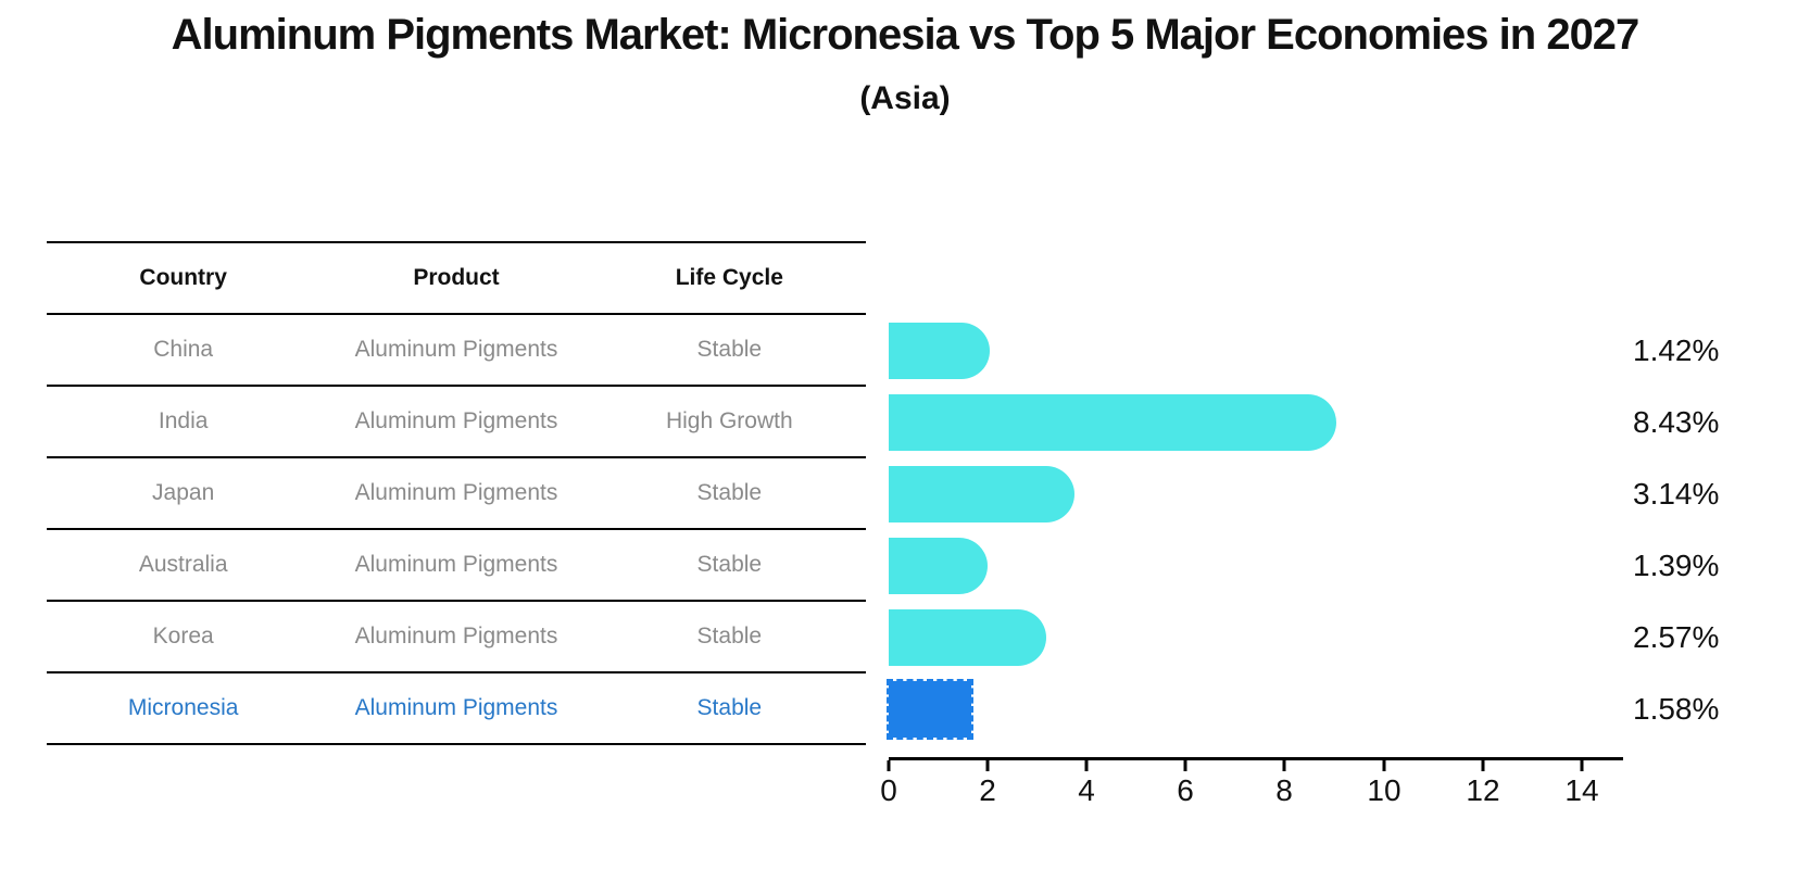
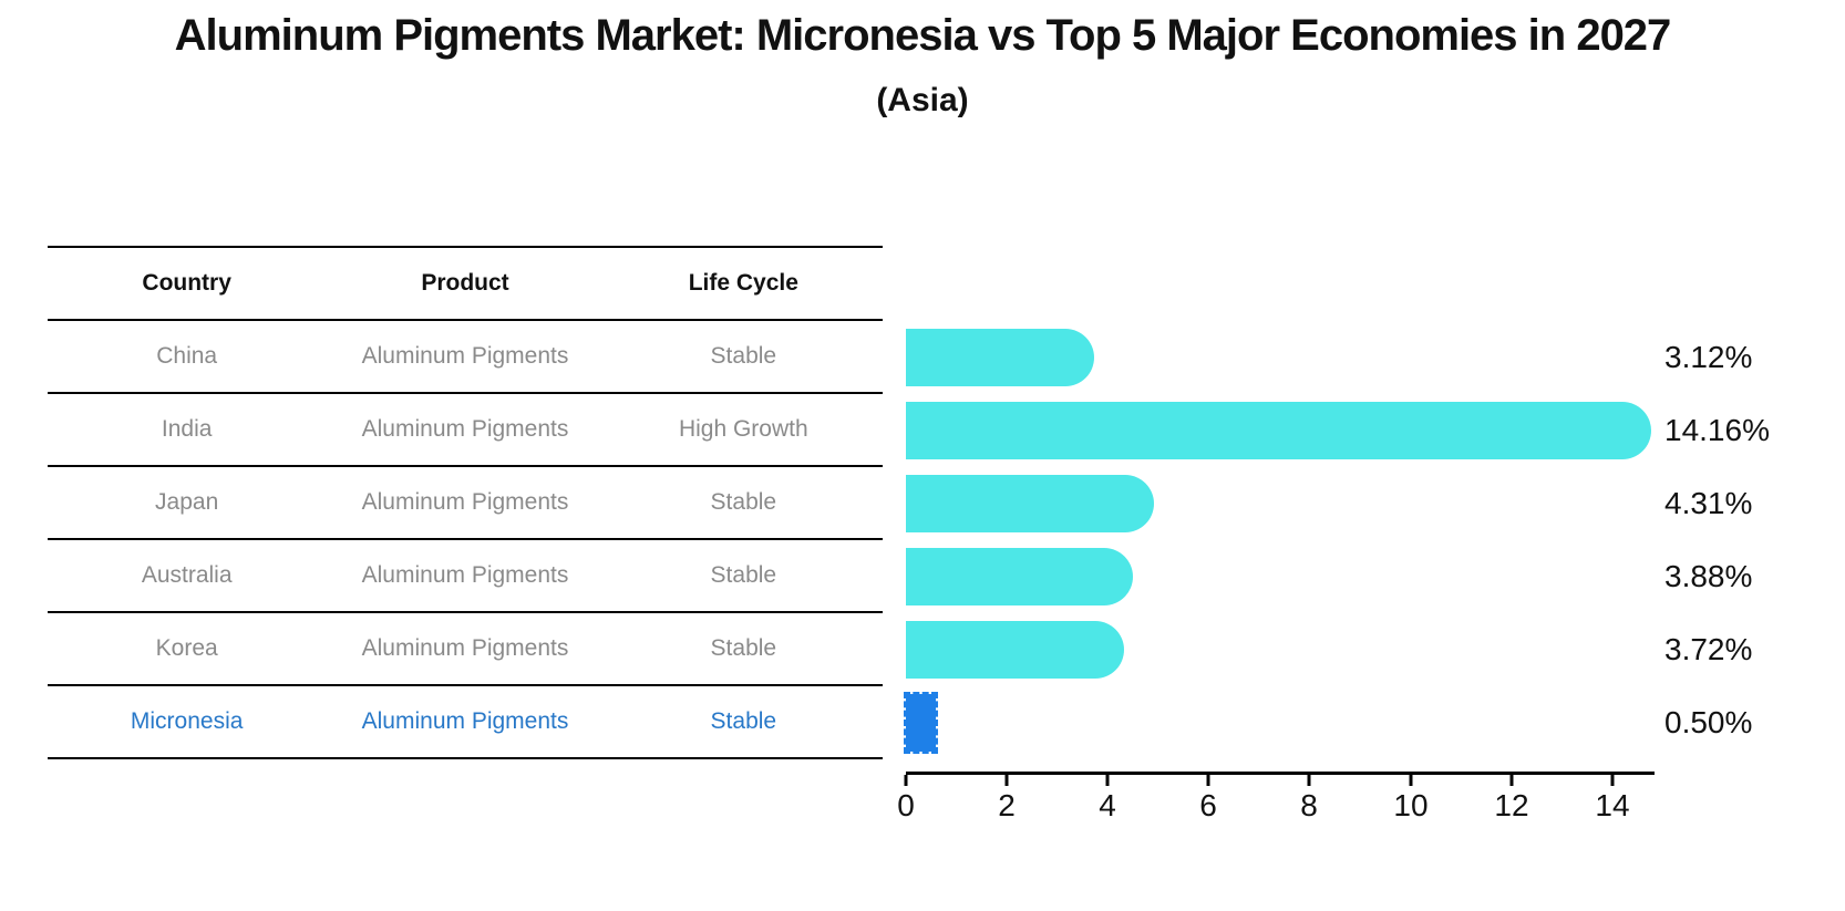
China: 1.42% -> 3.12%
India: 8.43% -> 14.16%
Japan: 3.14% -> 4.31%
Australia: 1.39% -> 3.88%
Korea: 2.57% -> 3.72%
Micronesia: 1.58% -> 0.50%
